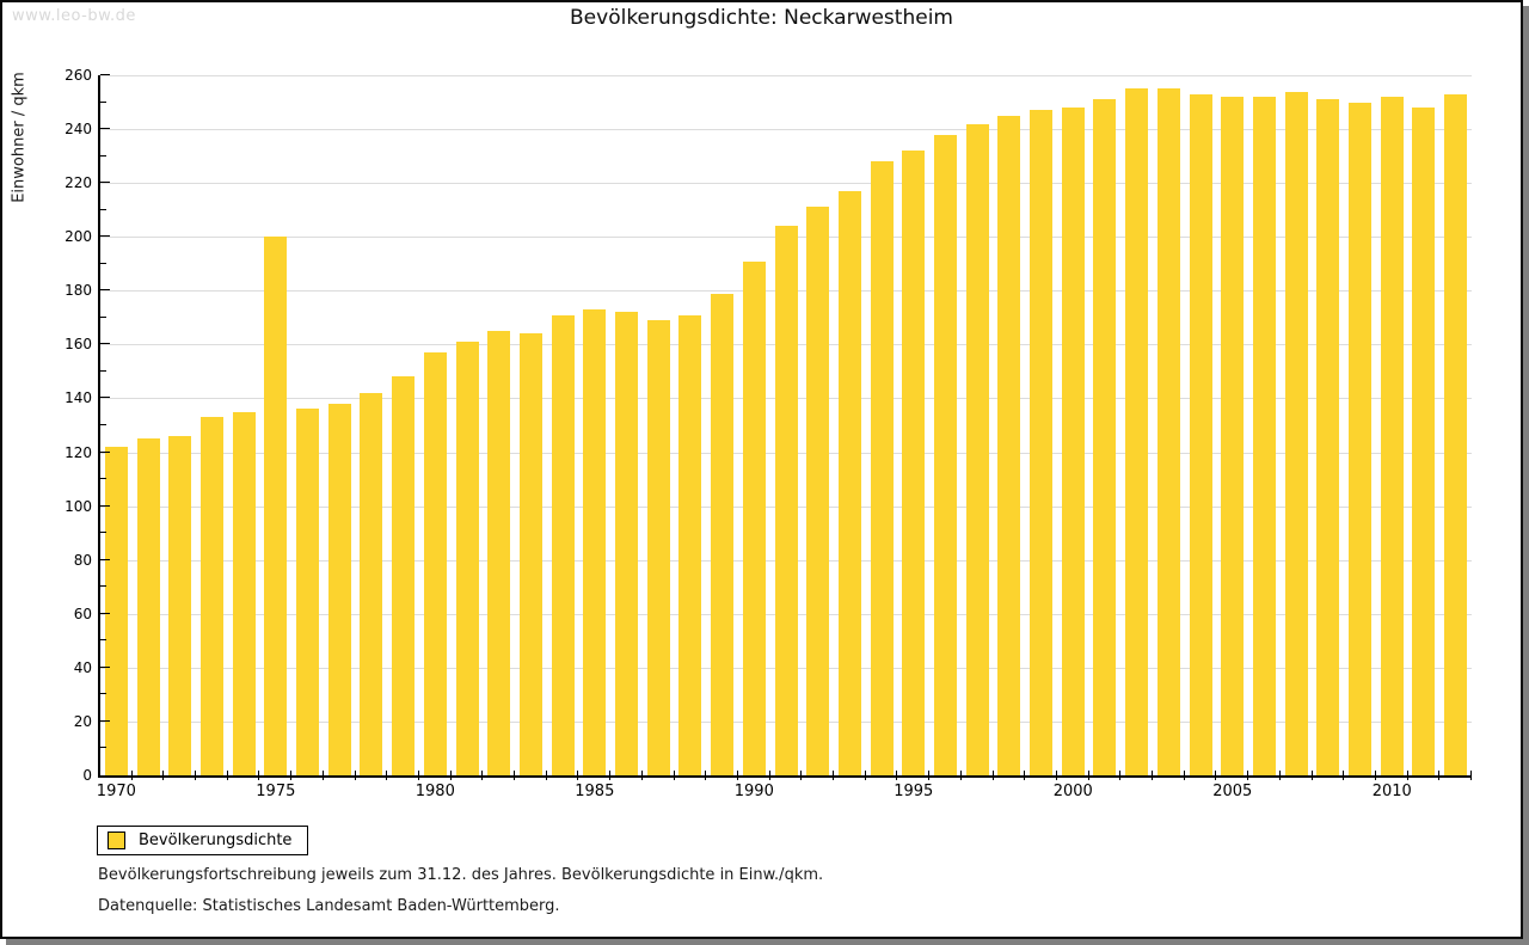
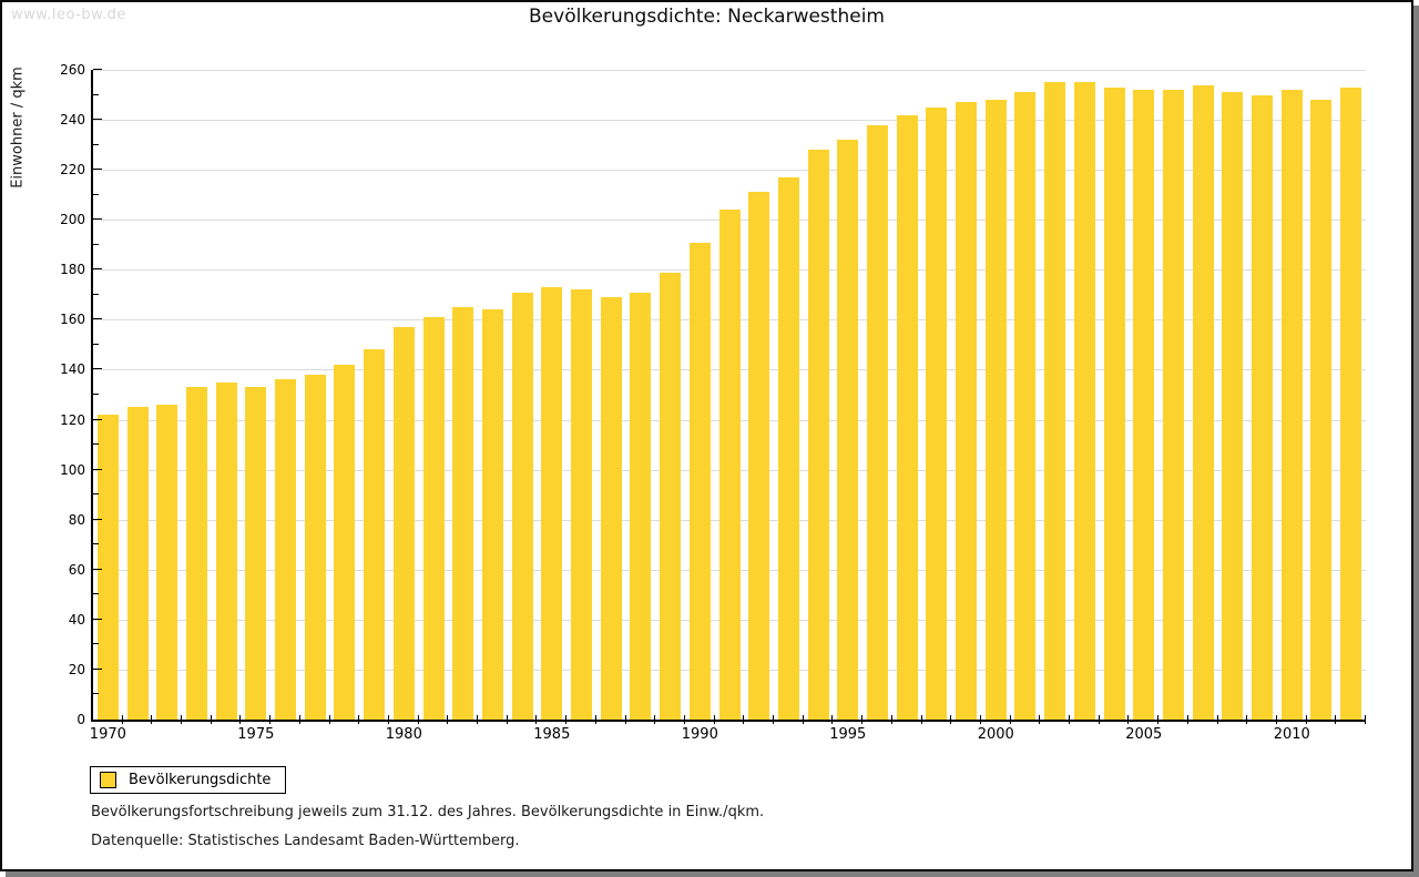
1975: 200 -> 133
